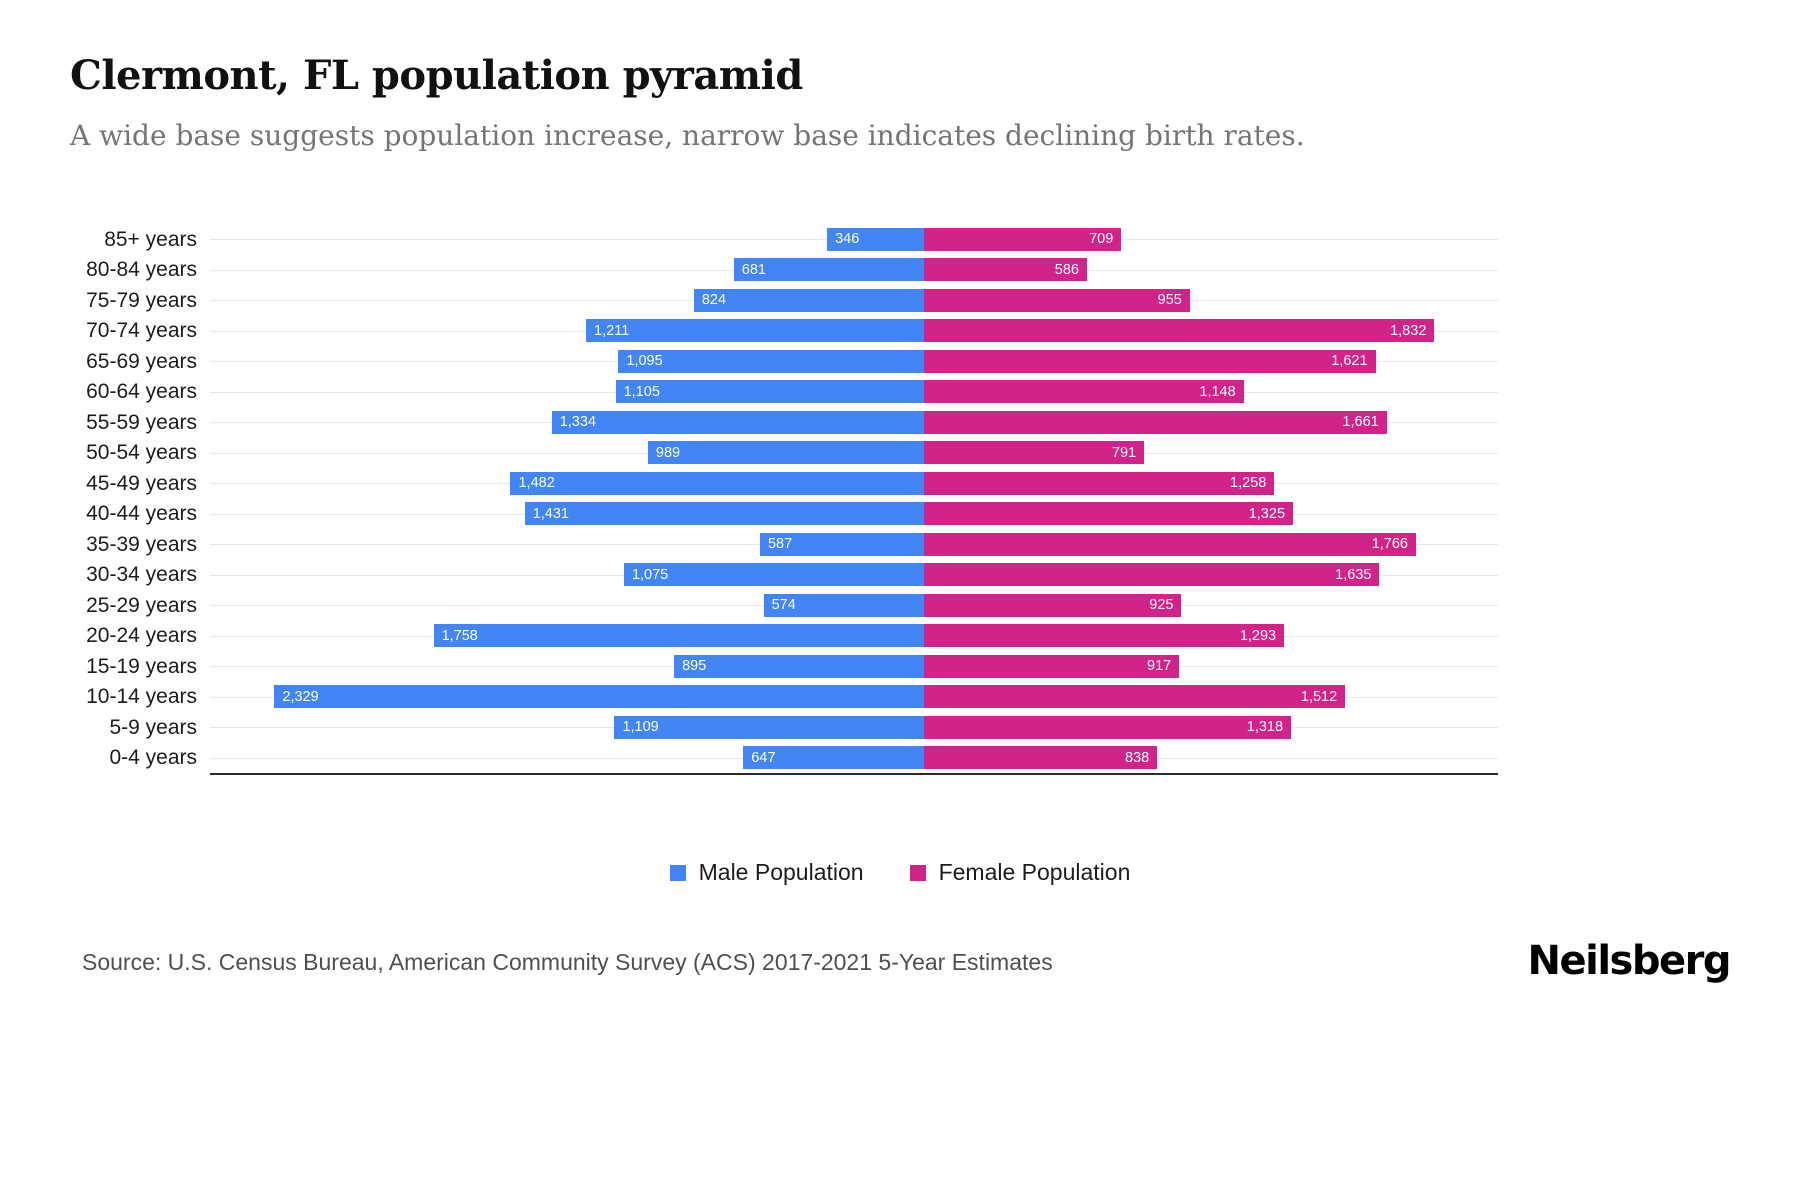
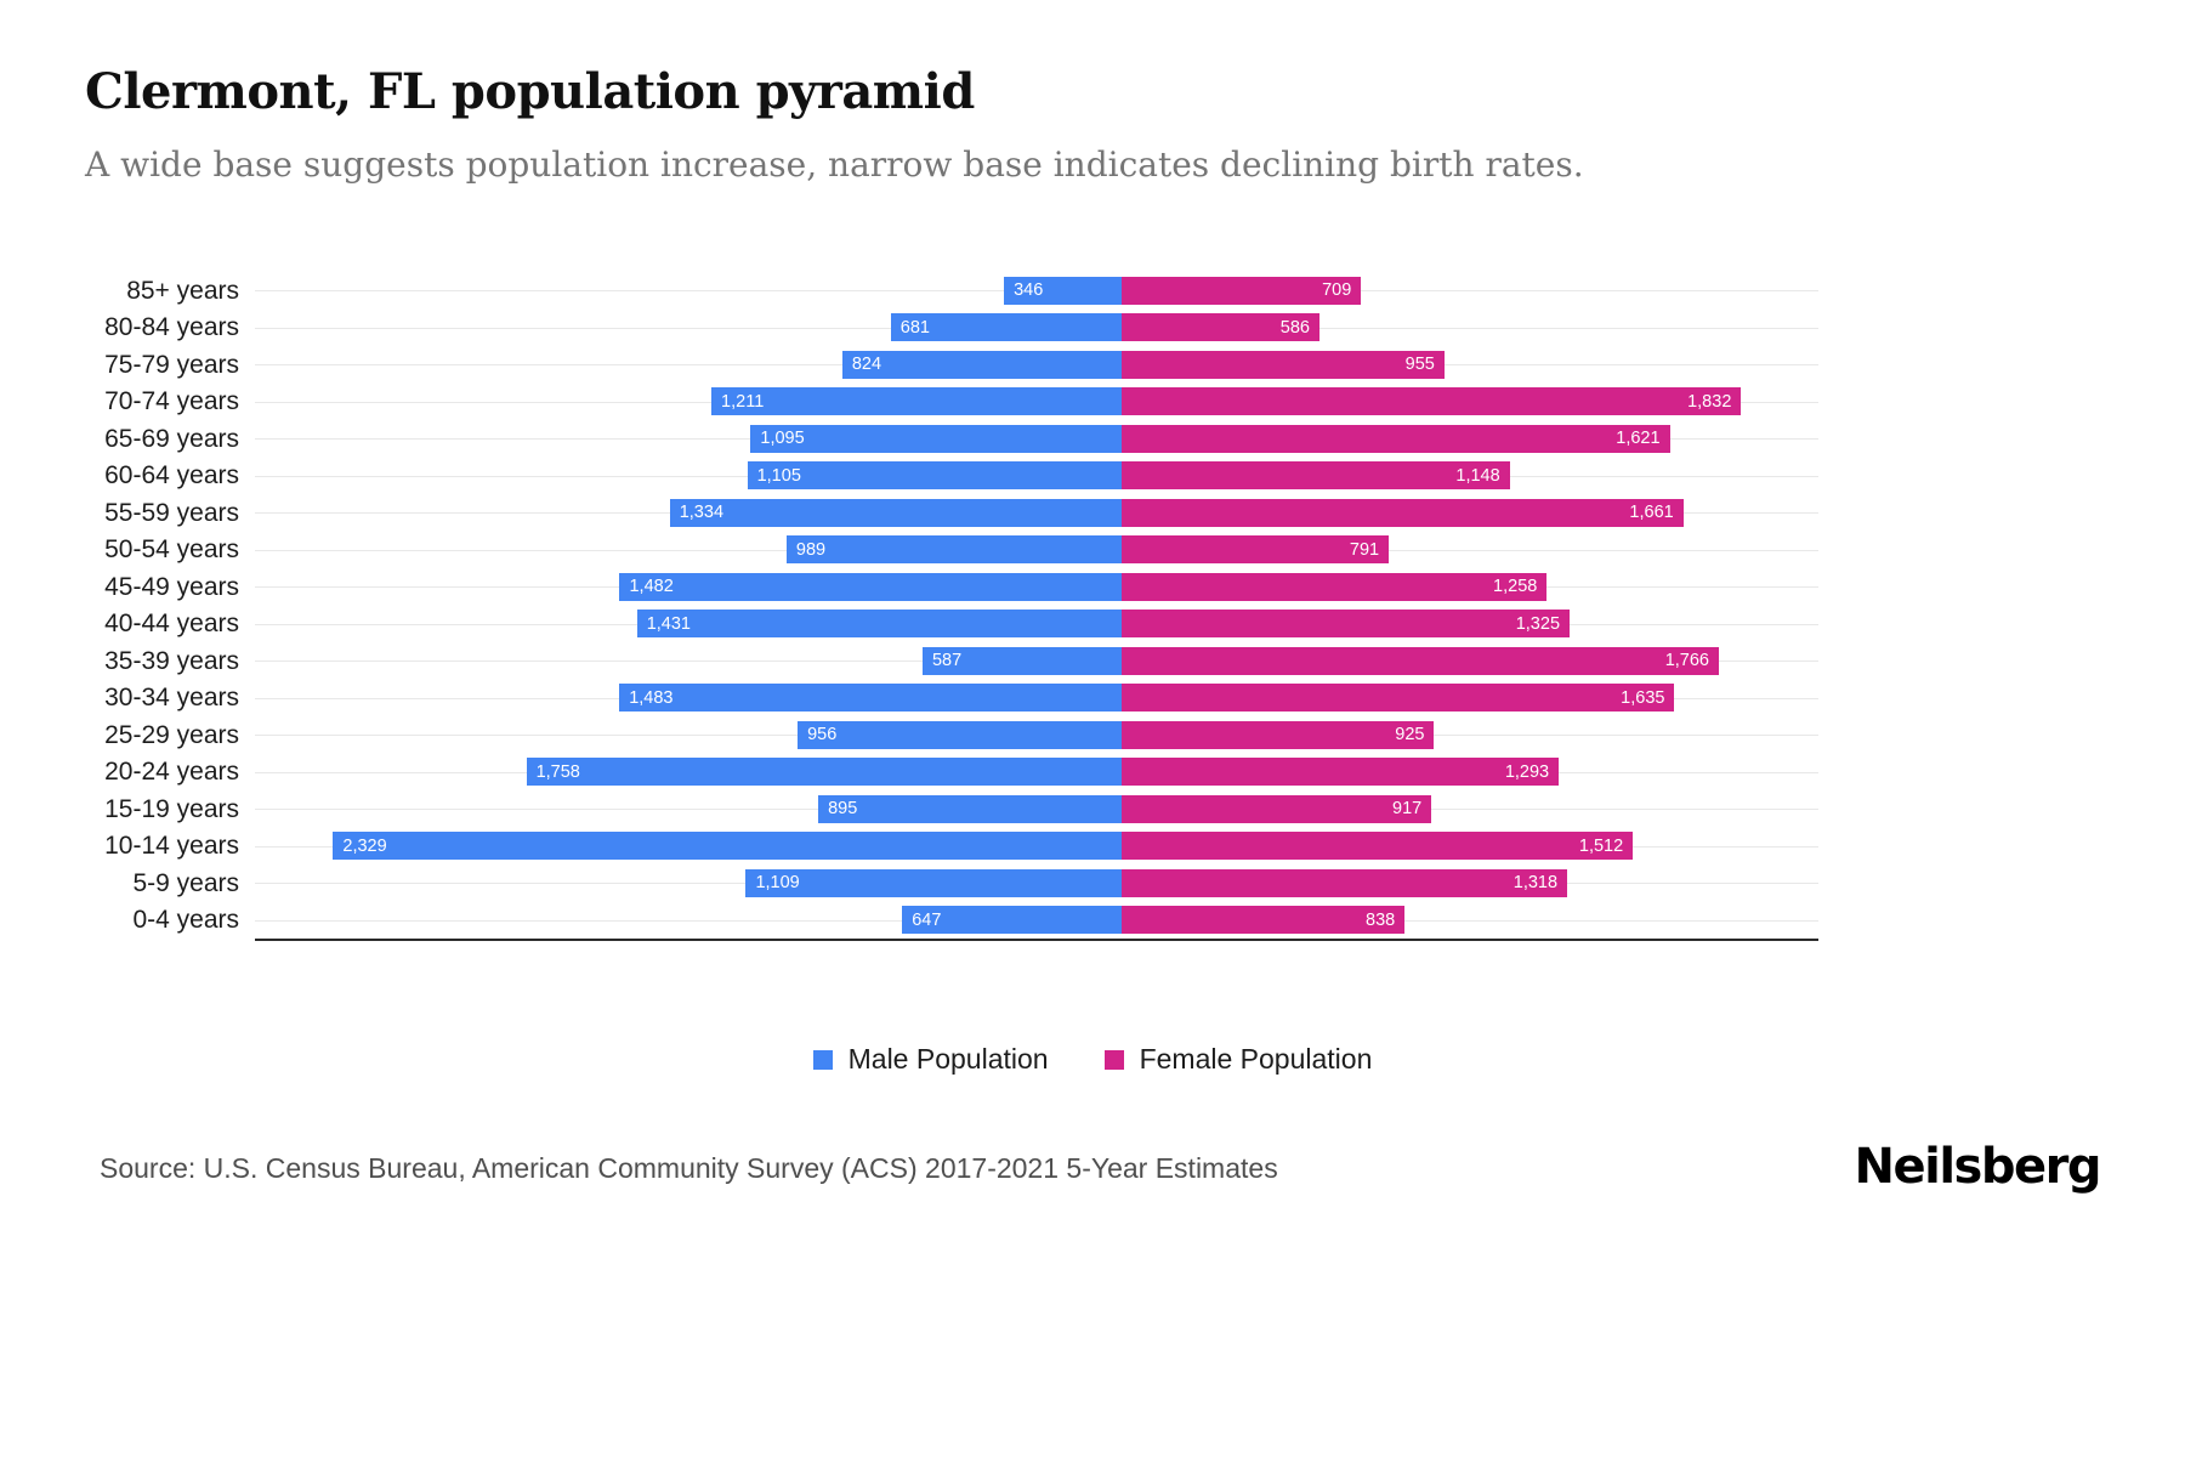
Male Population/30-34 years: 1,075 -> 1,483
Male Population/25-29 years: 574 -> 956
